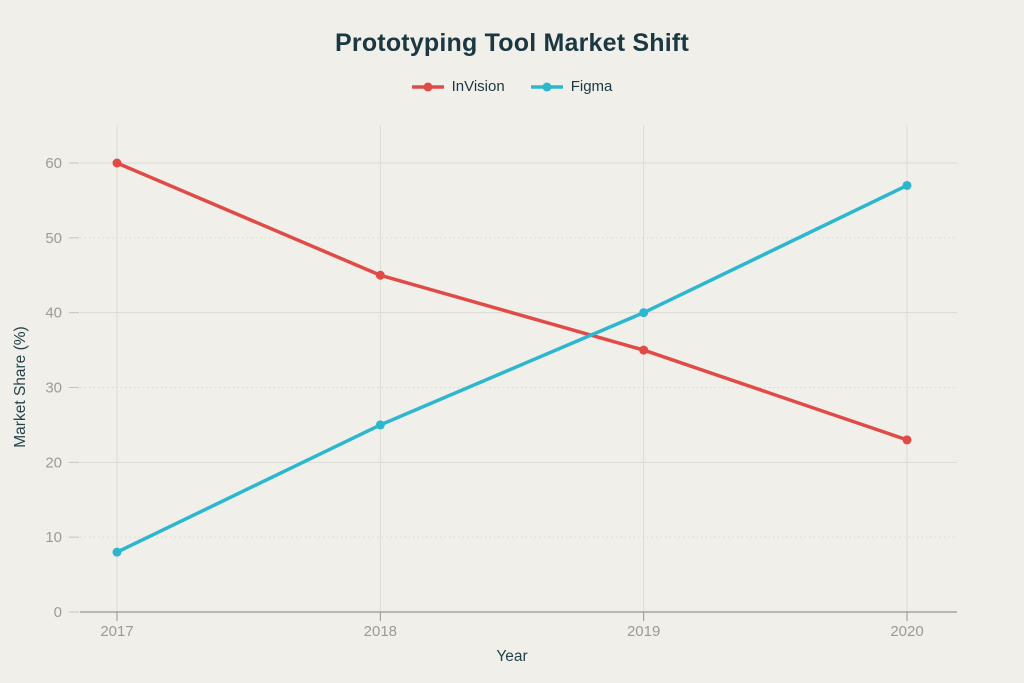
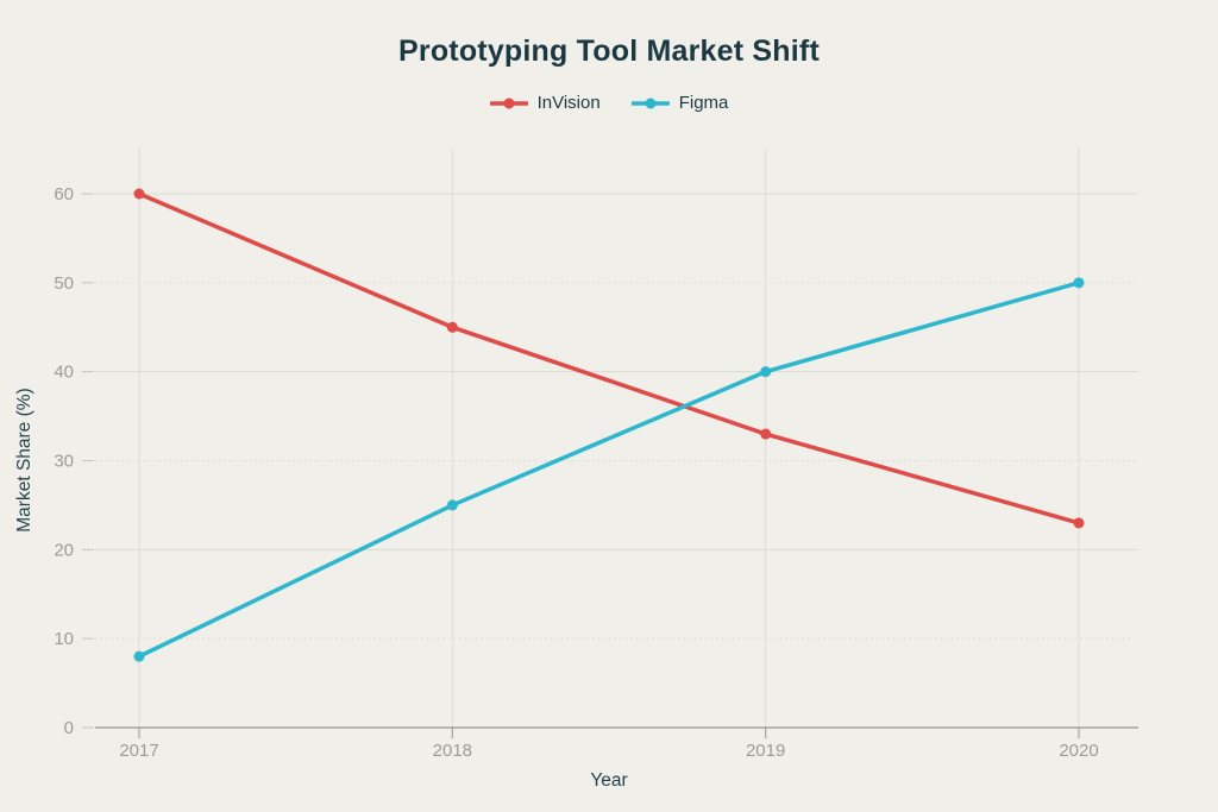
InVision/2019: 35 -> 33
Figma/2020: 57 -> 50
